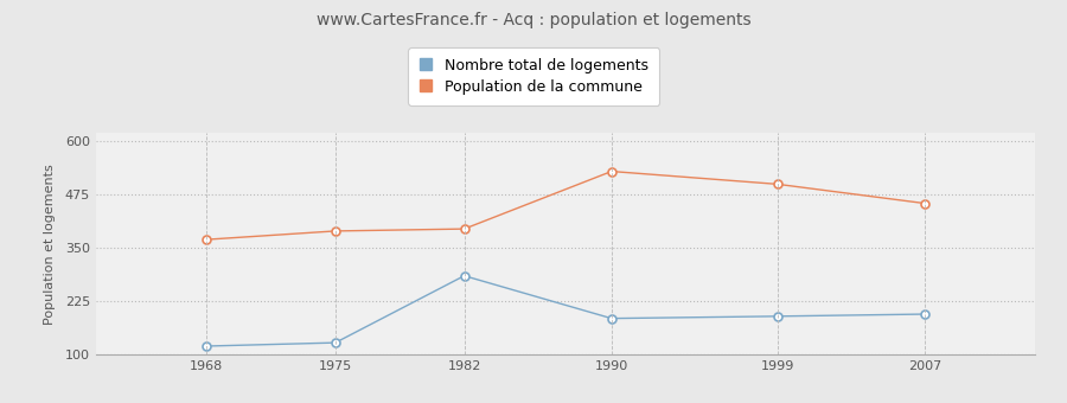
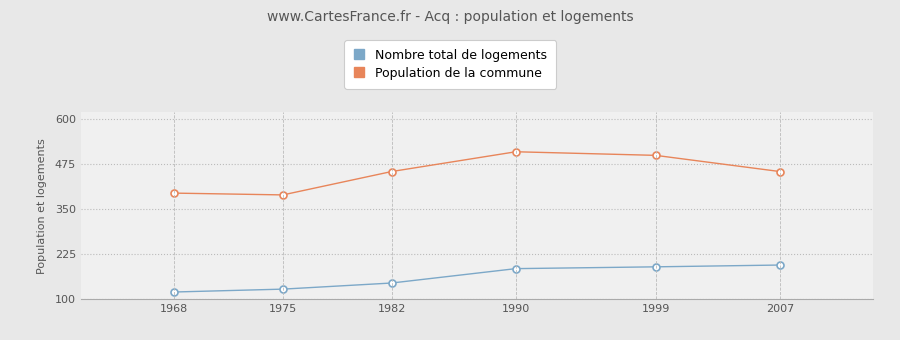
Population de la commune/1968: 370 -> 395
Nombre total de logements/1982: 285 -> 145
Population de la commune/1982: 395 -> 455
Population de la commune/1990: 530 -> 510
